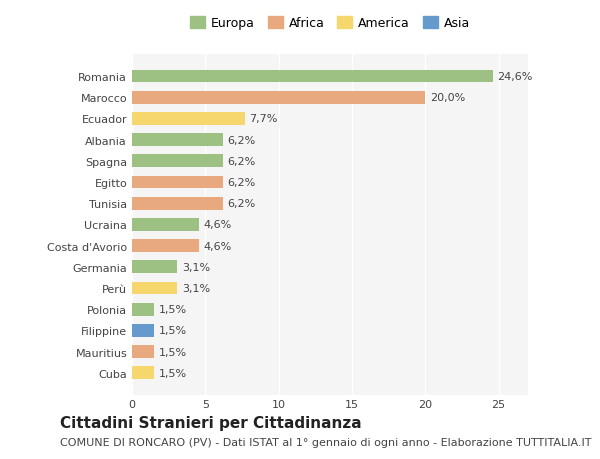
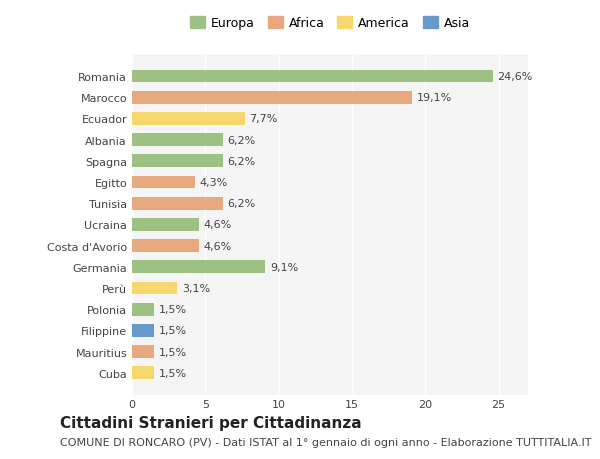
Marocco: 20,0% -> 19,1%
Egitto: 6,2% -> 4,3%
Germania: 3,1% -> 9,1%
